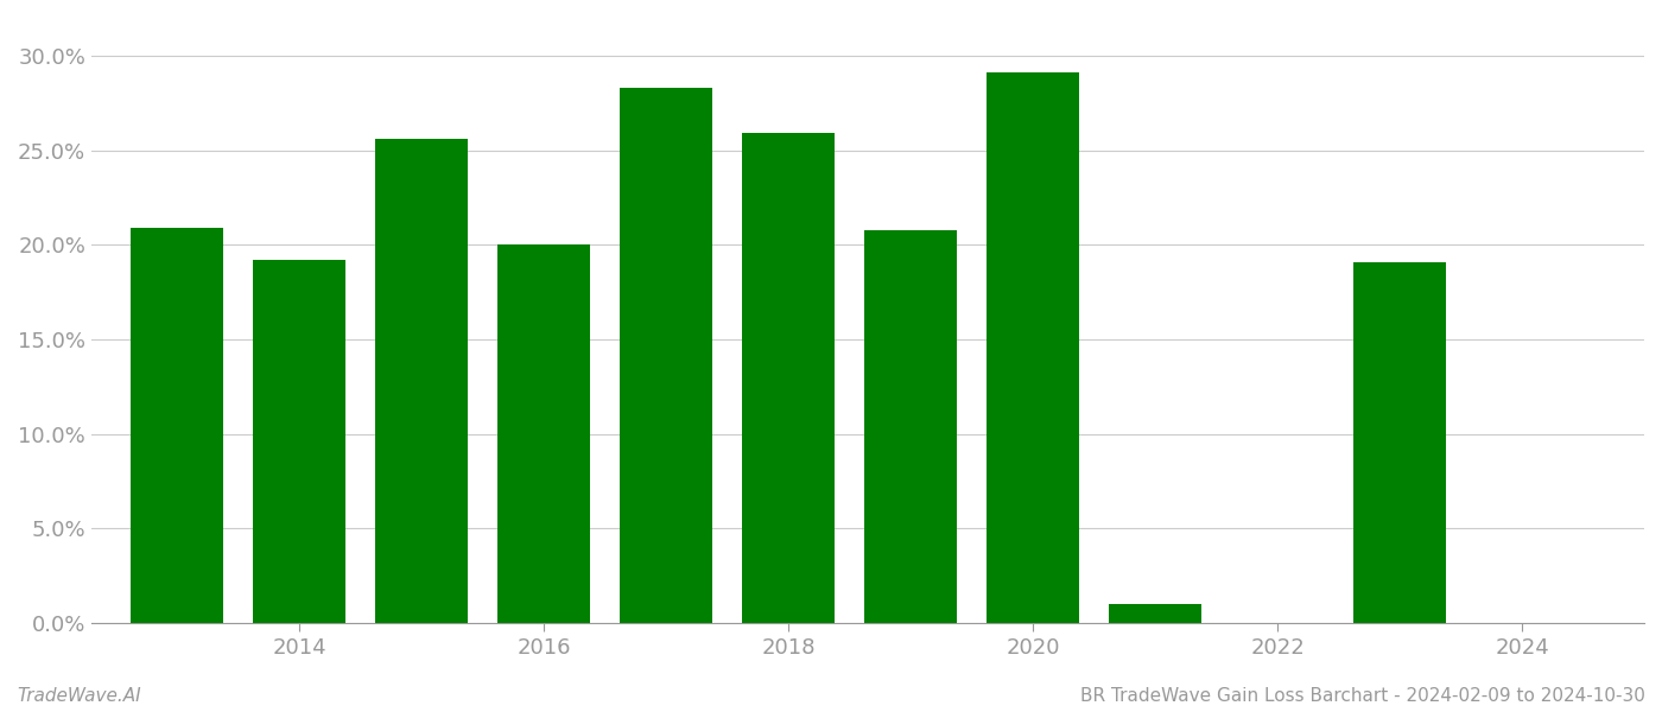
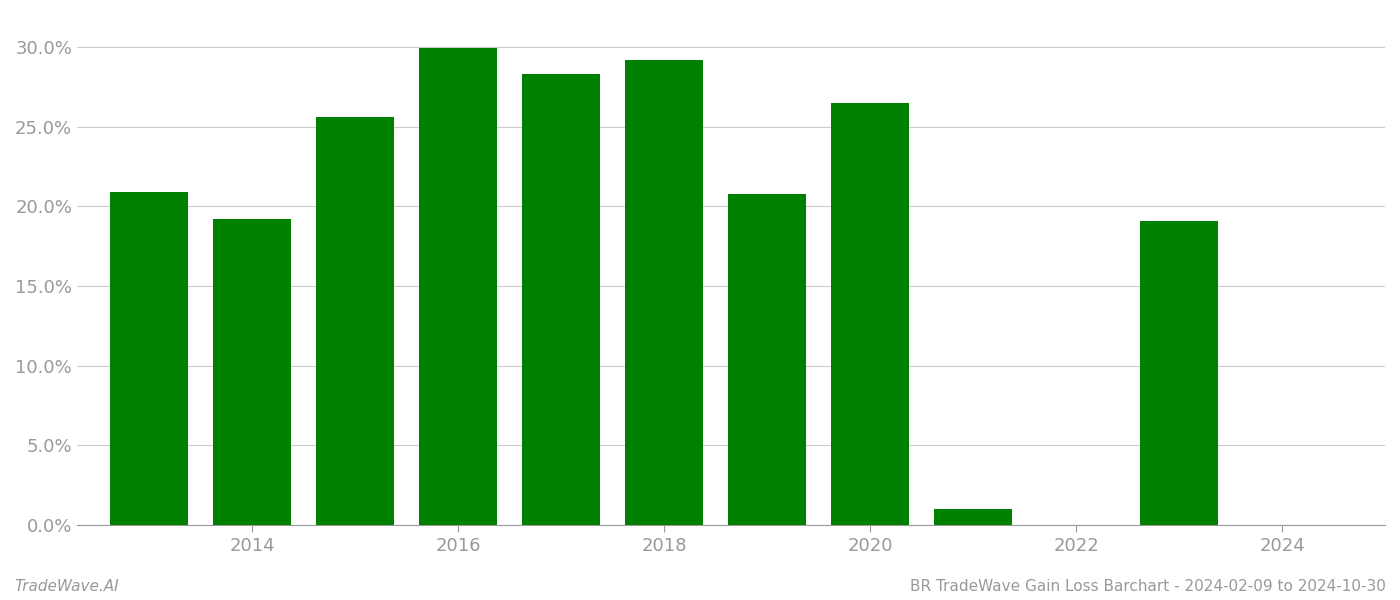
2016: 20.0% -> 29.9%
2018: 25.9% -> 29.2%
2020: 29.1% -> 26.5%
